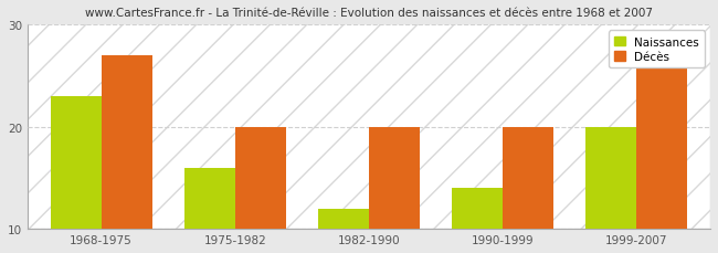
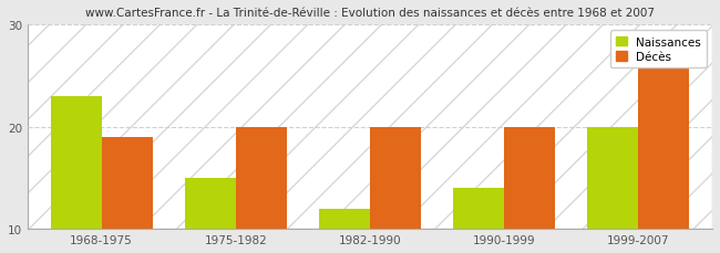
Décès/1968-1975: 27 -> 19
Naissances/1975-1982: 16 -> 15
